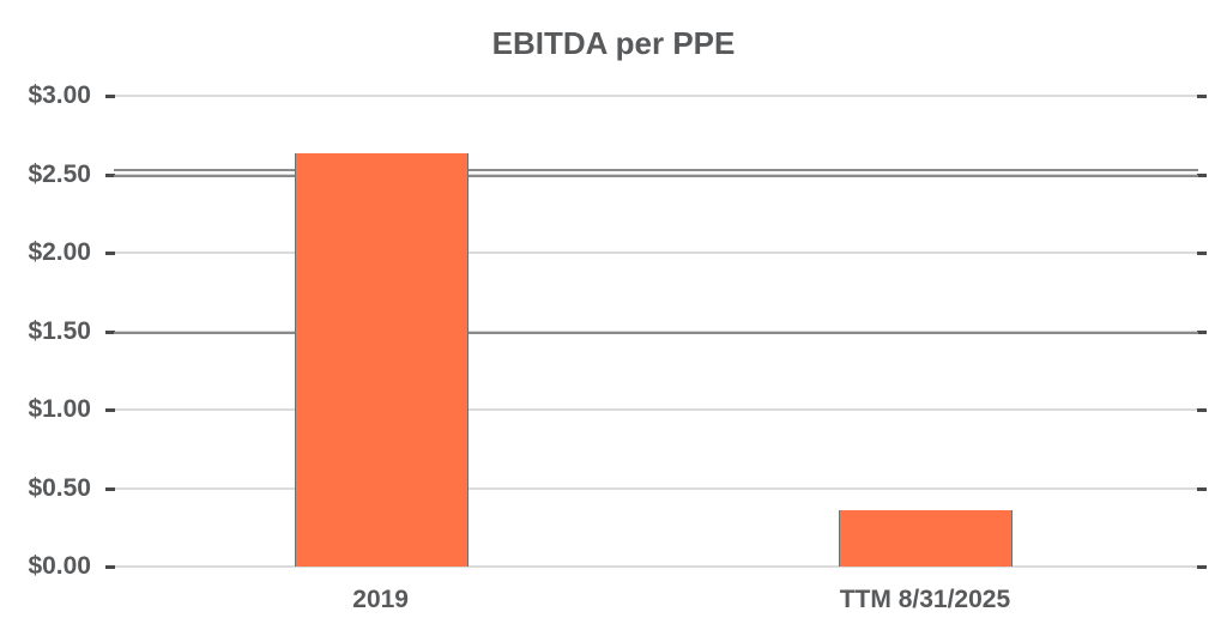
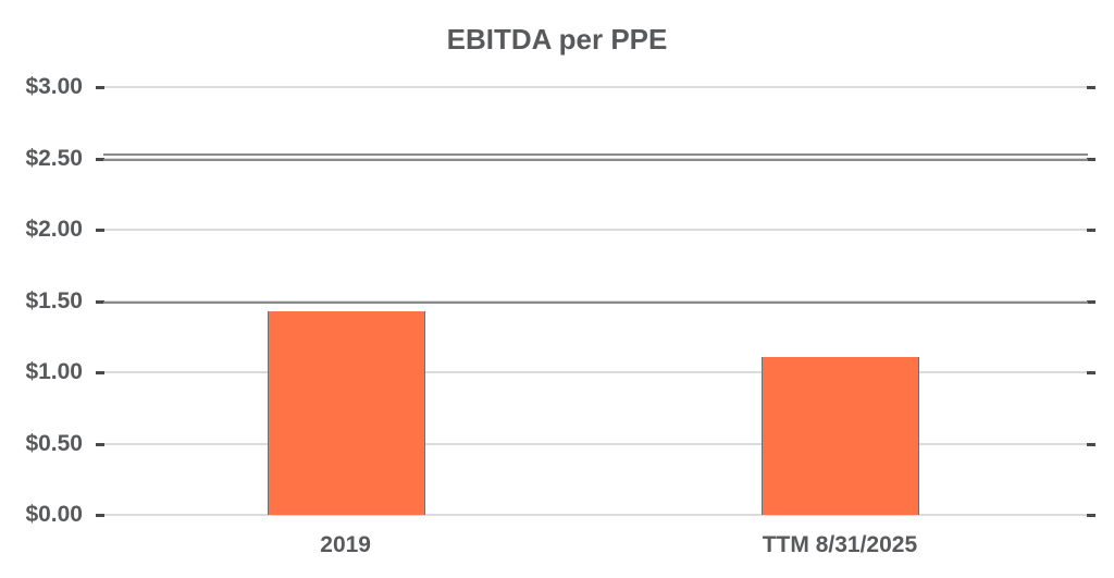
2019: $2.63 -> $1.43
TTM 8/31/2025: $0.36 -> $1.11
